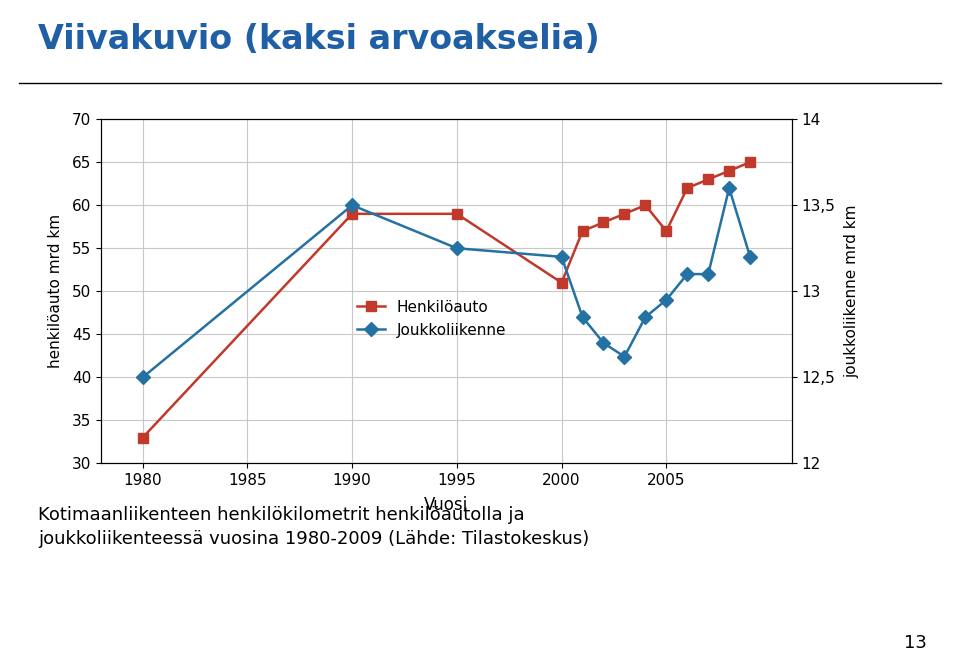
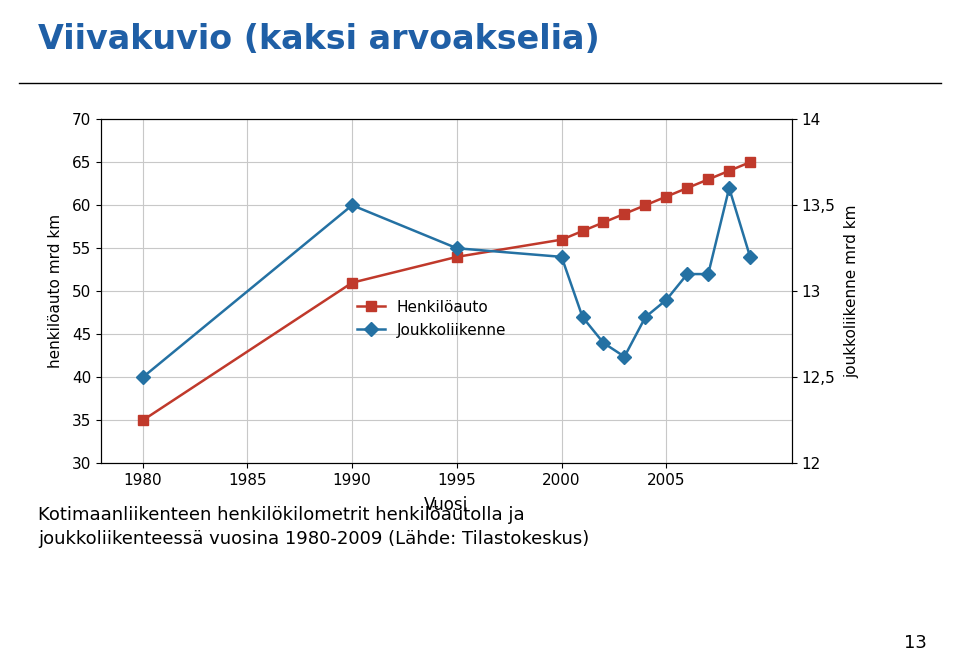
Henkilöauto/1980: 33 -> 35
Henkilöauto/1990: 59 -> 51
Henkilöauto/1995: 59 -> 54
Henkilöauto/2000: 51 -> 56
Henkilöauto/2005: 57 -> 61
